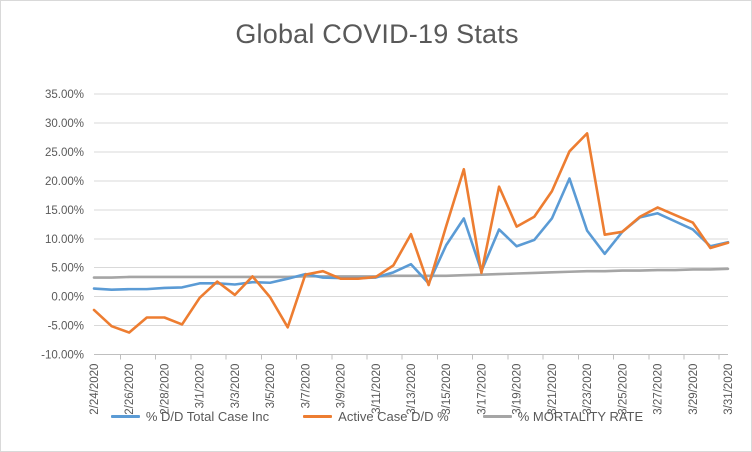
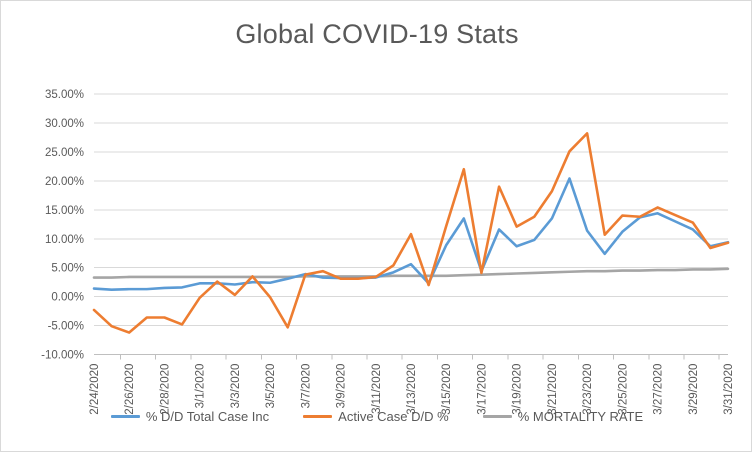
Active Case D/D %/3/25/2020: 11% -> 14%
